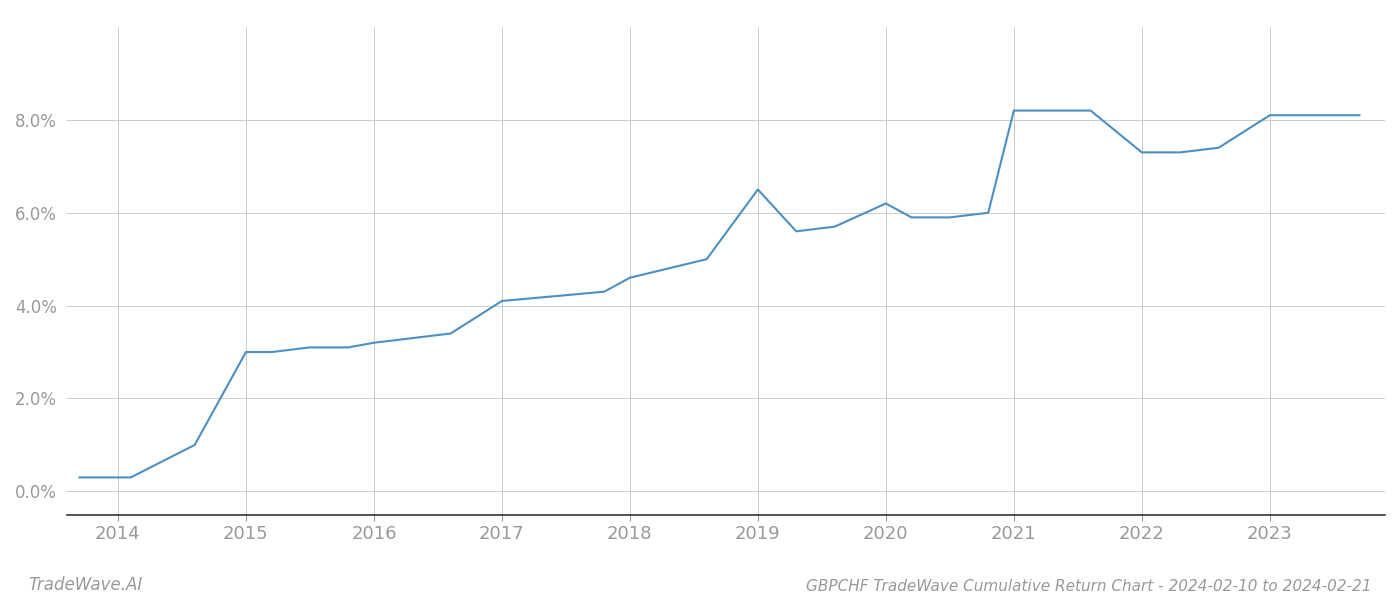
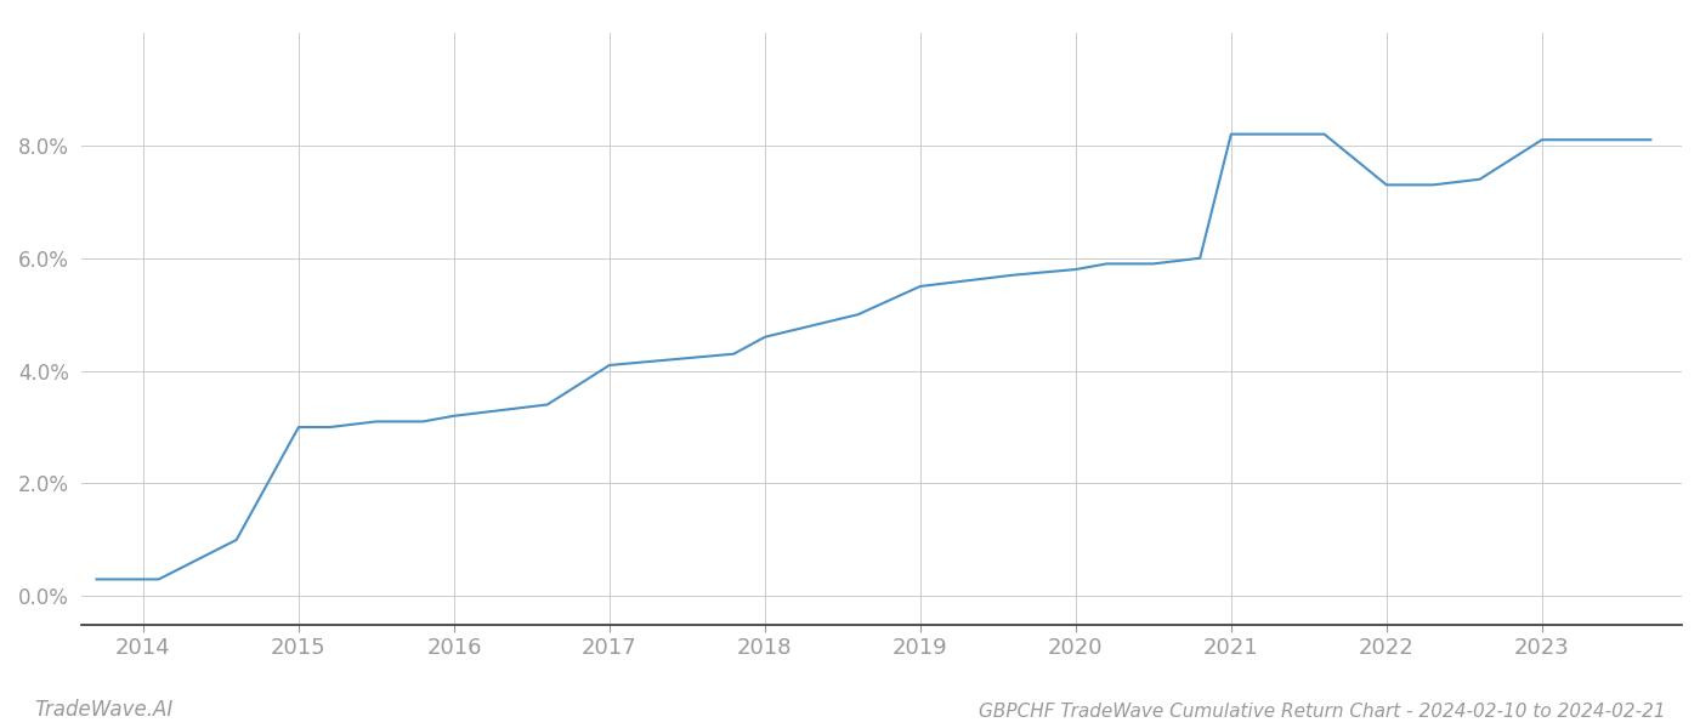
2019: 6.5% -> 5.5%
2020: 6.2% -> 5.8%
